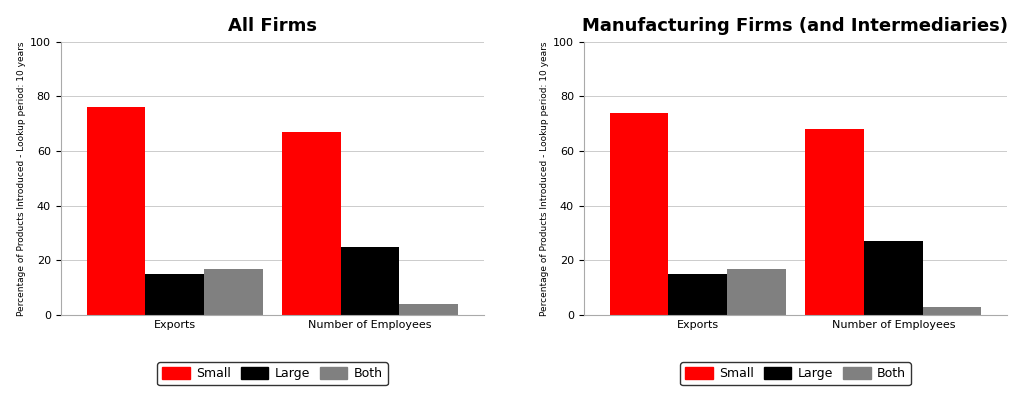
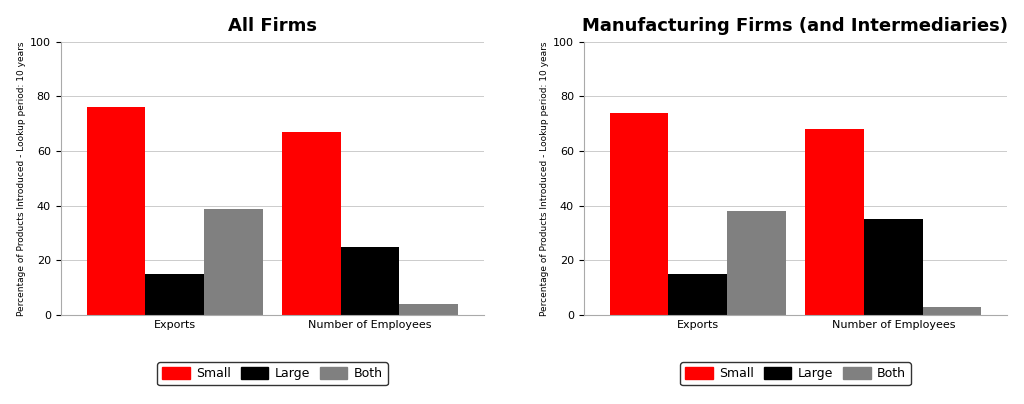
All Firms/Both/Exports: 17 -> 39
Manufacturing Firms (and Intermediaries)/Both/Exports: 17 -> 38
Manufacturing Firms (and Intermediaries)/Large/Number of Employees: 27 -> 35
